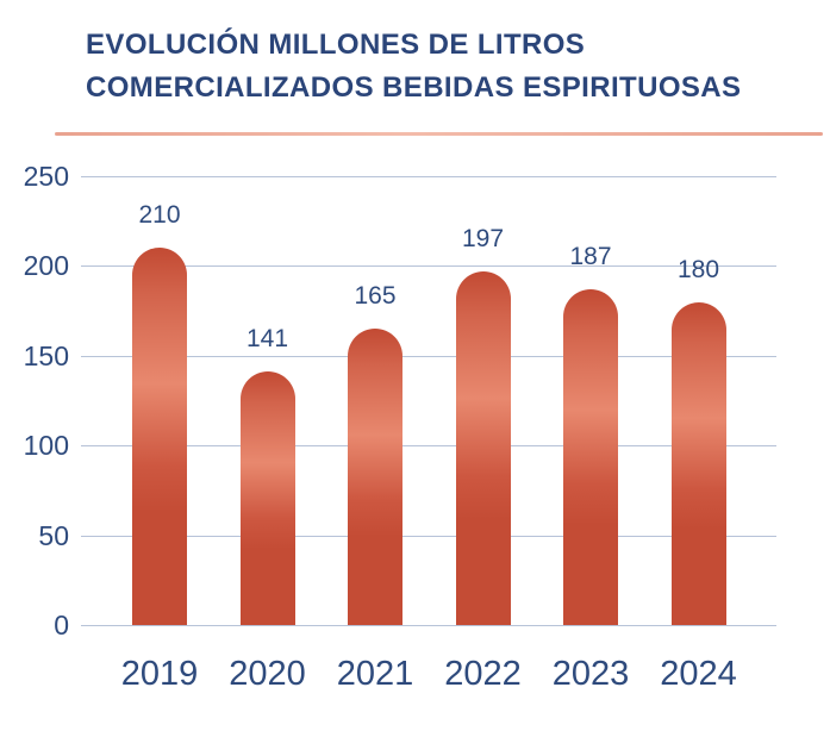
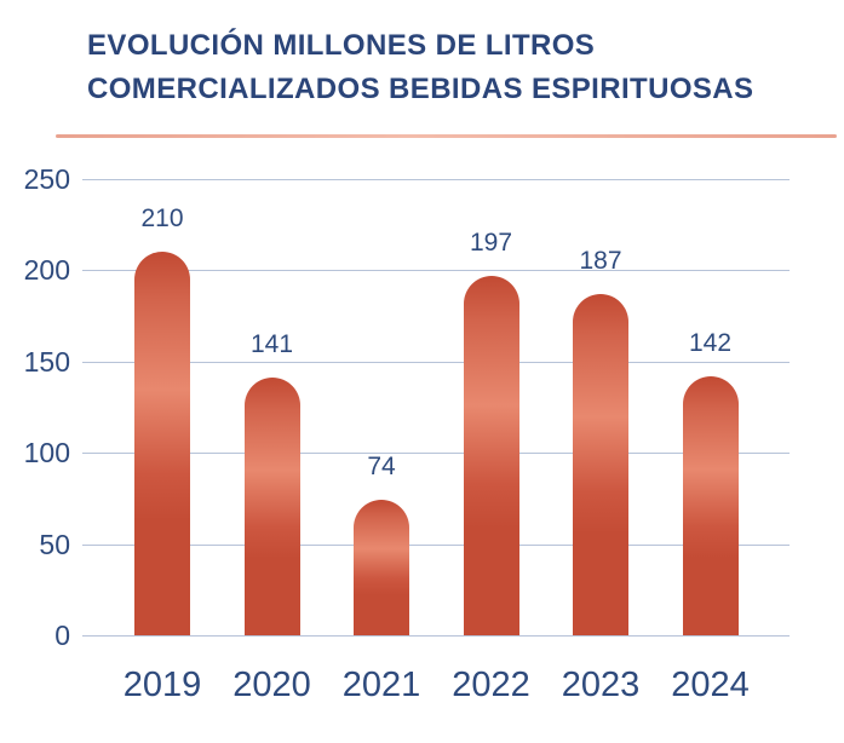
2021: 165 -> 74
2024: 180 -> 142
